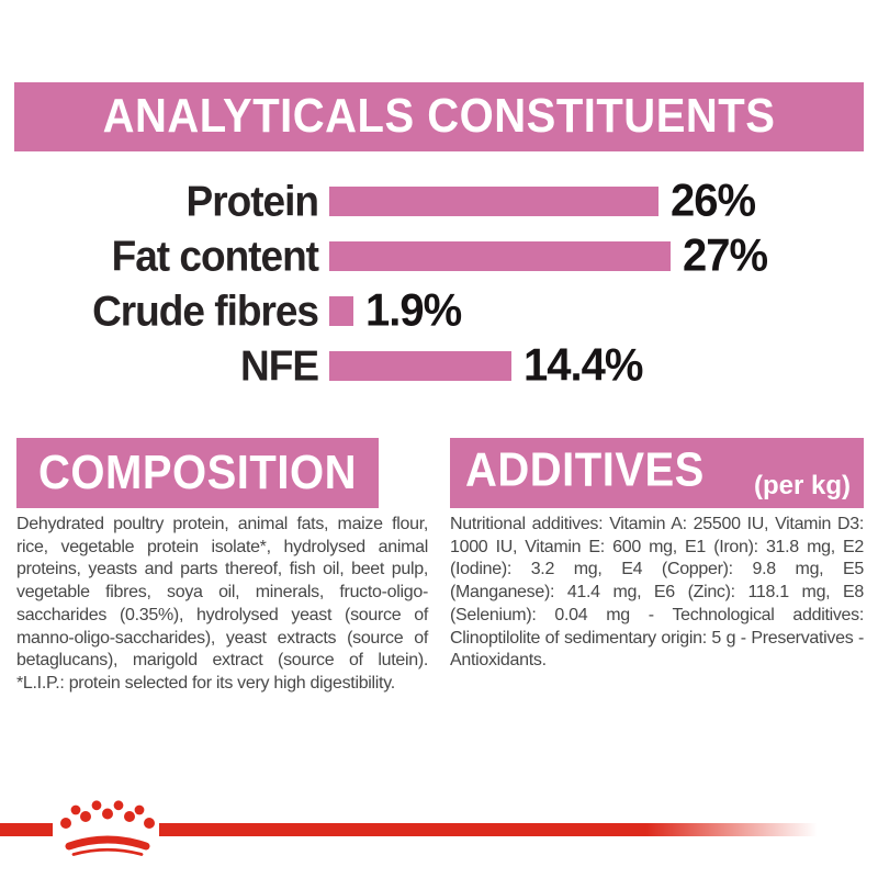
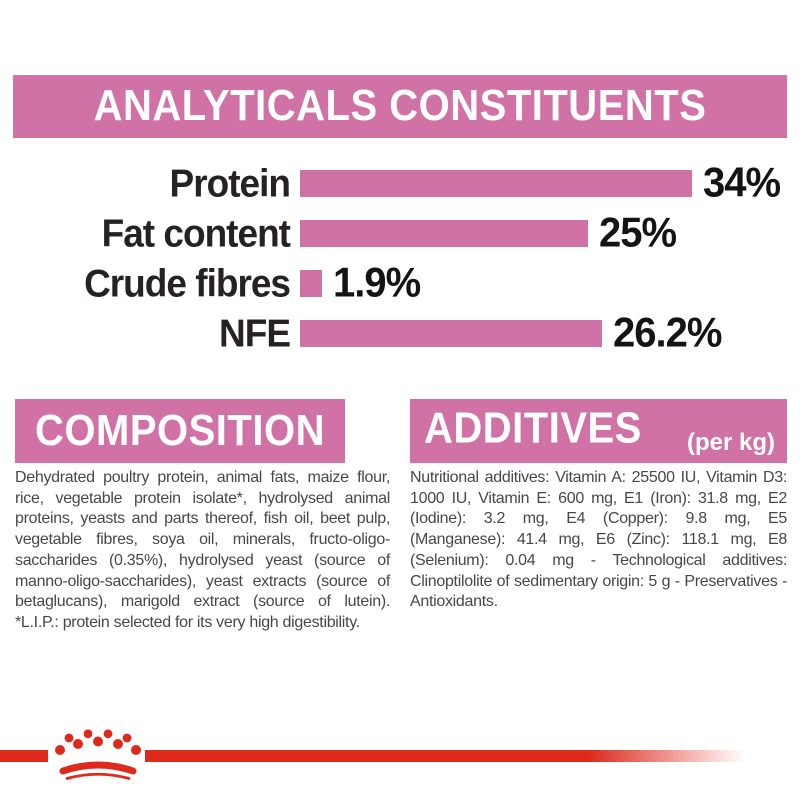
Protein: 26% -> 34%
Fat content: 27% -> 25%
NFE: 14.4% -> 26.2%
